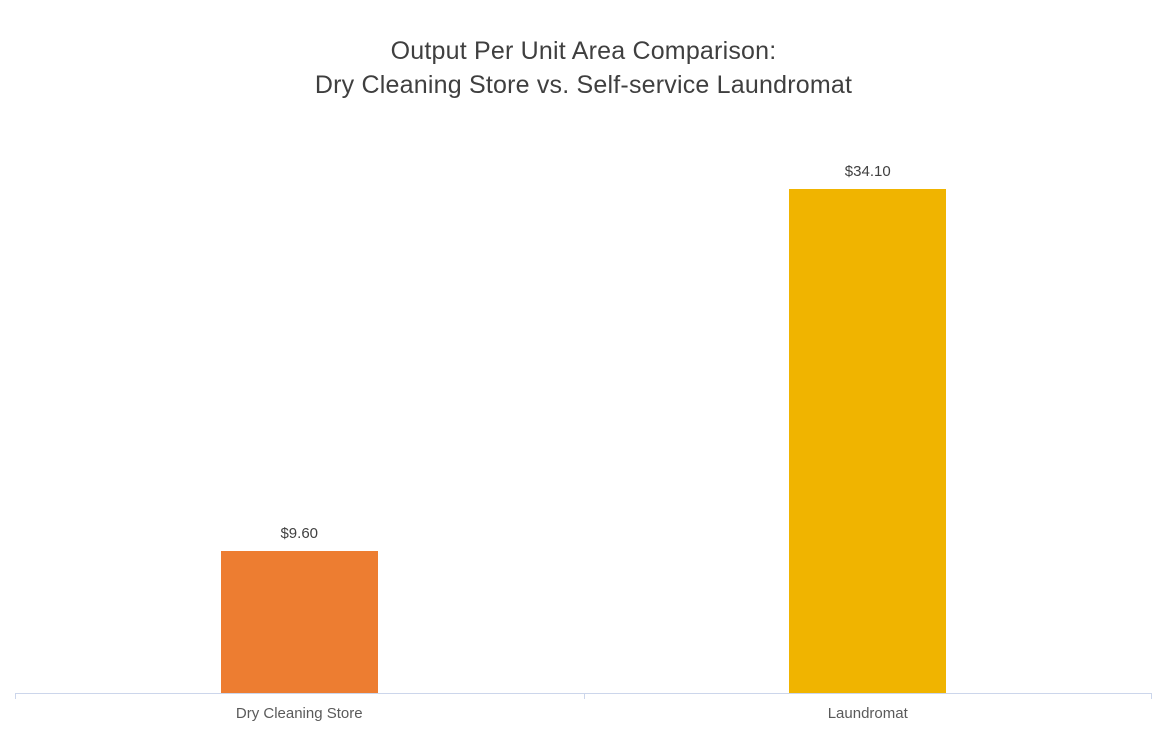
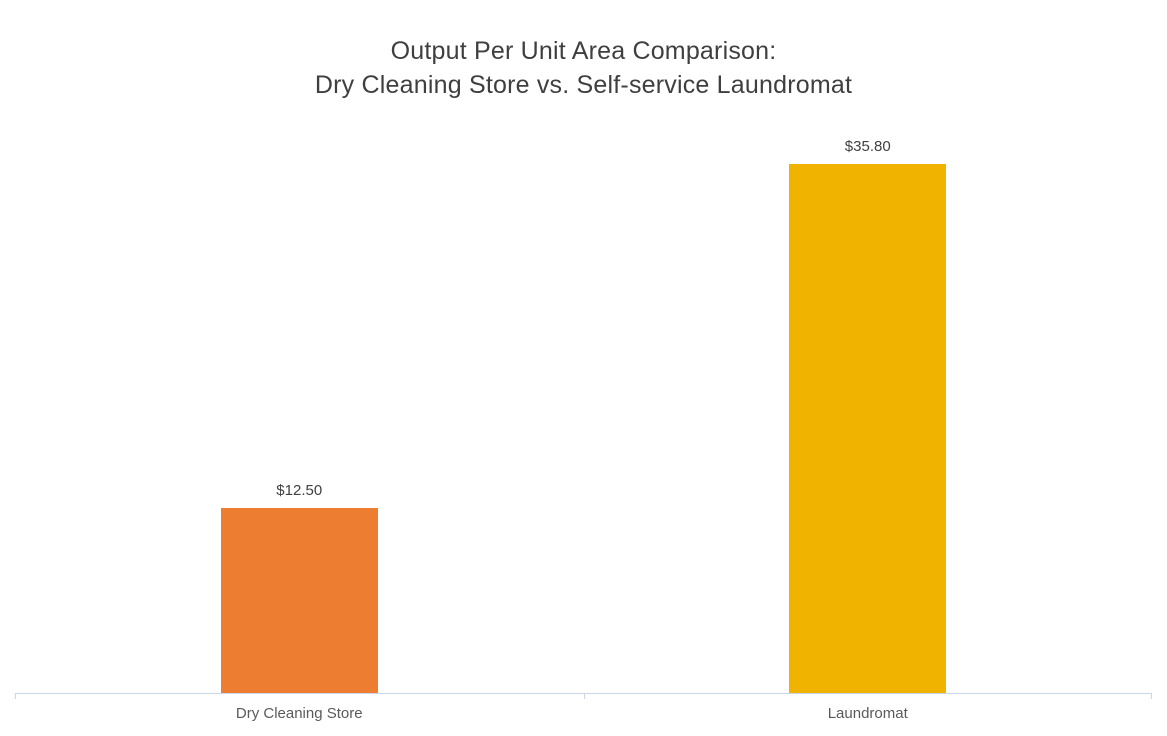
Dry Cleaning Store: $9.60 -> $12.50
Laundromat: $34.10 -> $35.80
